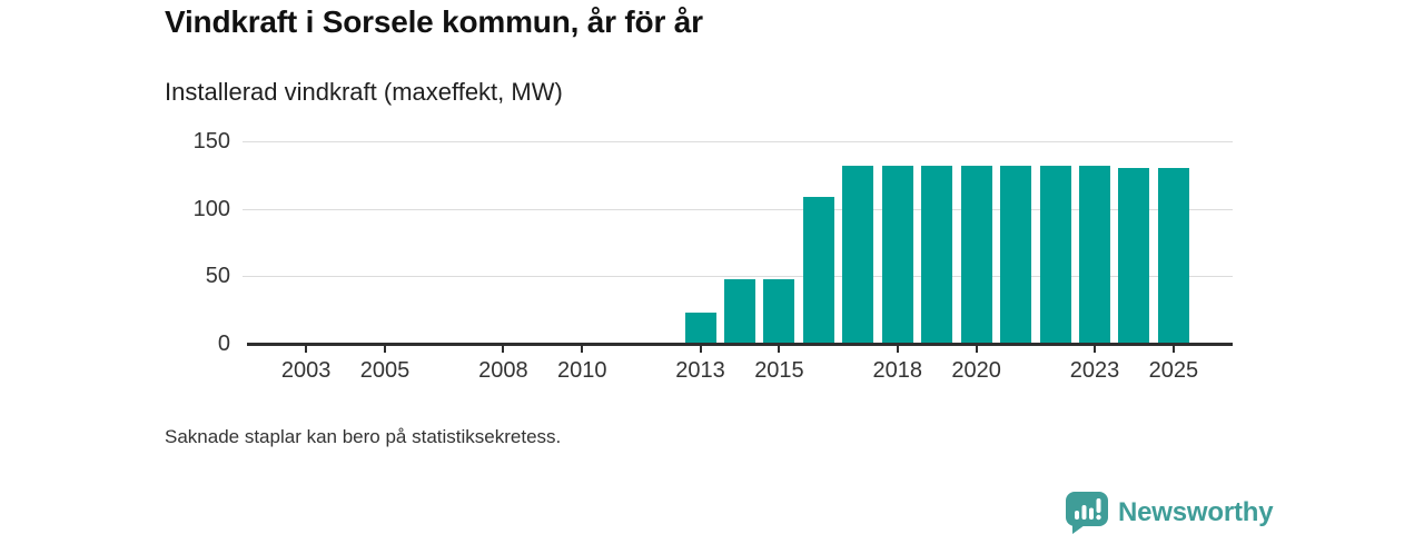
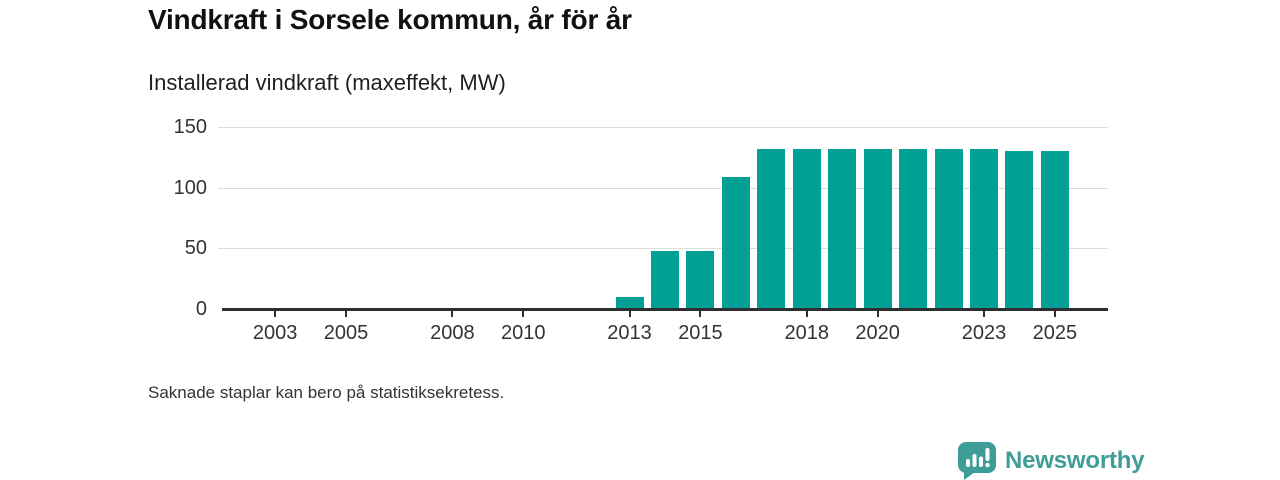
2013: 23 -> 10
